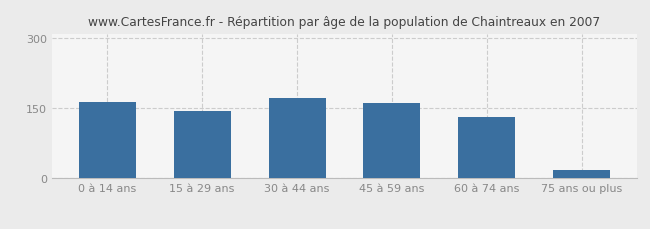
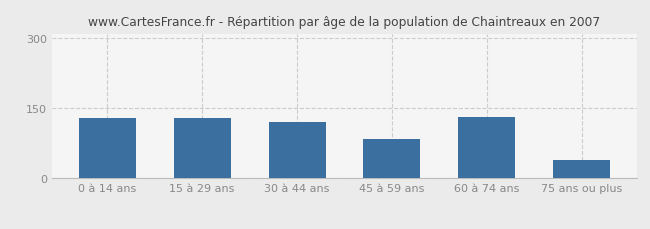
0 à 14 ans: 163 -> 130
15 à 29 ans: 144 -> 130
30 à 44 ans: 172 -> 120
45 à 59 ans: 162 -> 85
75 ans ou plus: 17 -> 40
